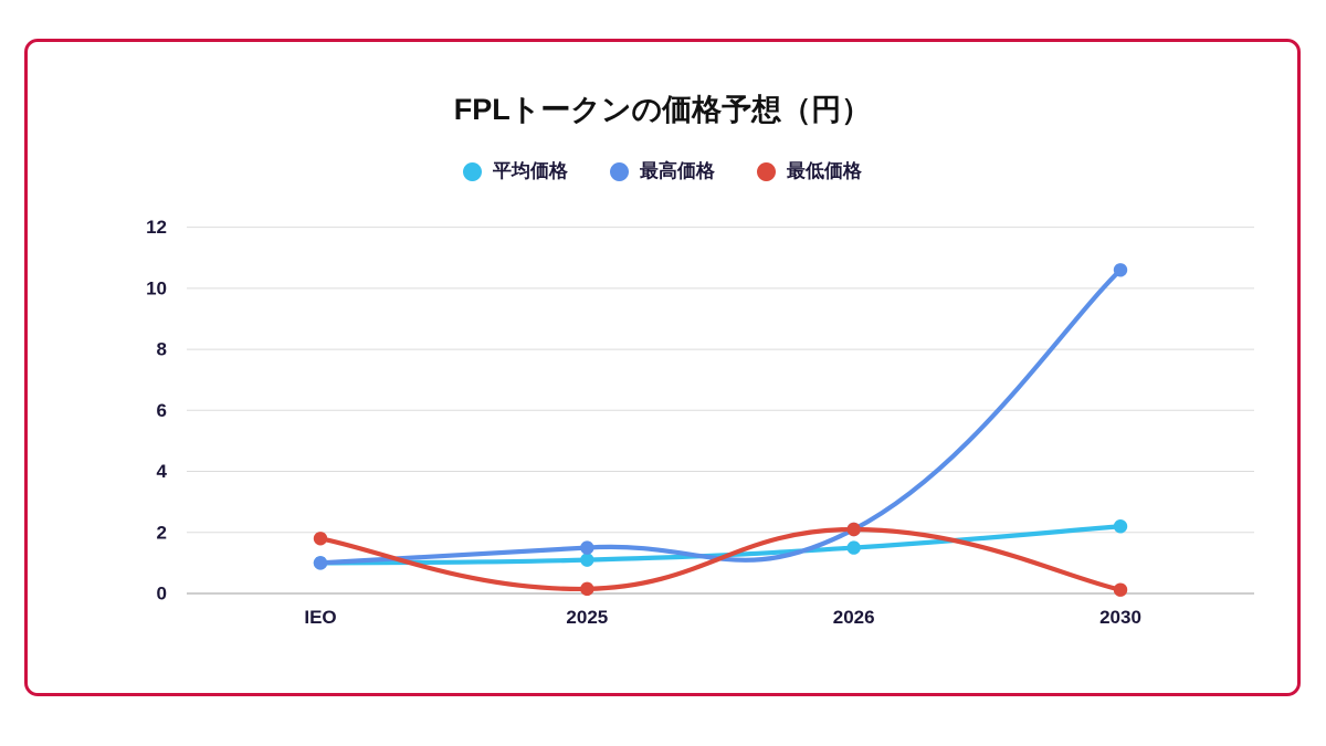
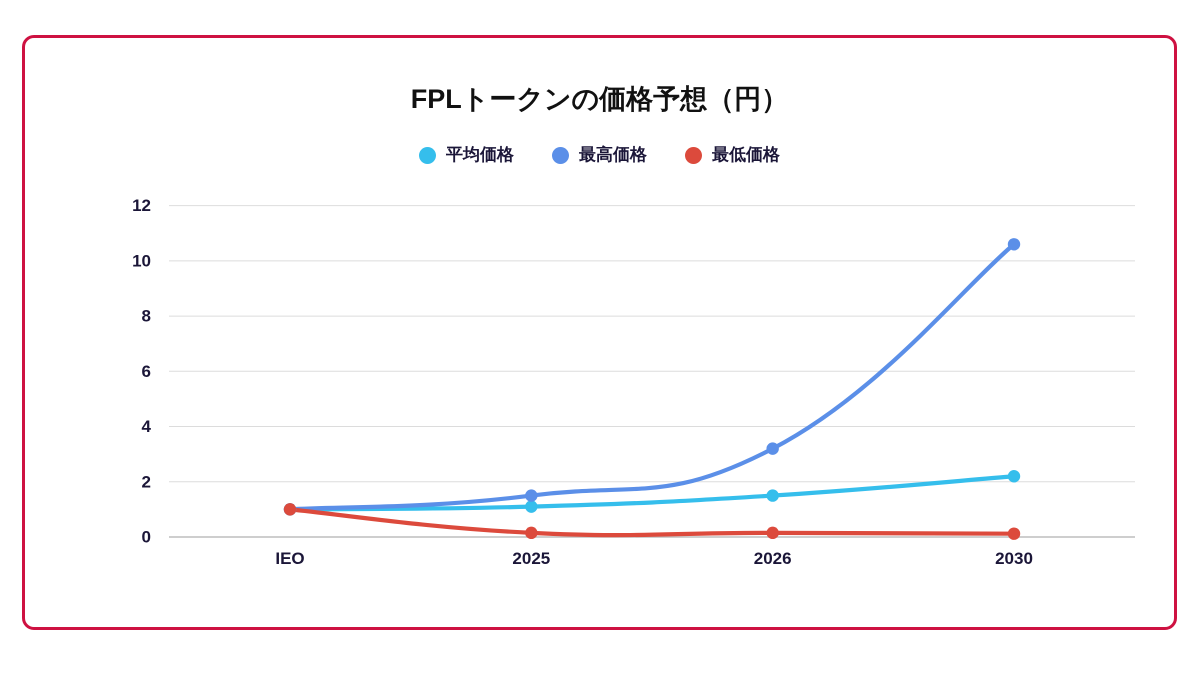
最低価格/IEO: 1.8 -> 1.0
最高価格/2026: 2.1 -> 3.2
最低価格/2026: 2.1 -> 0.1
